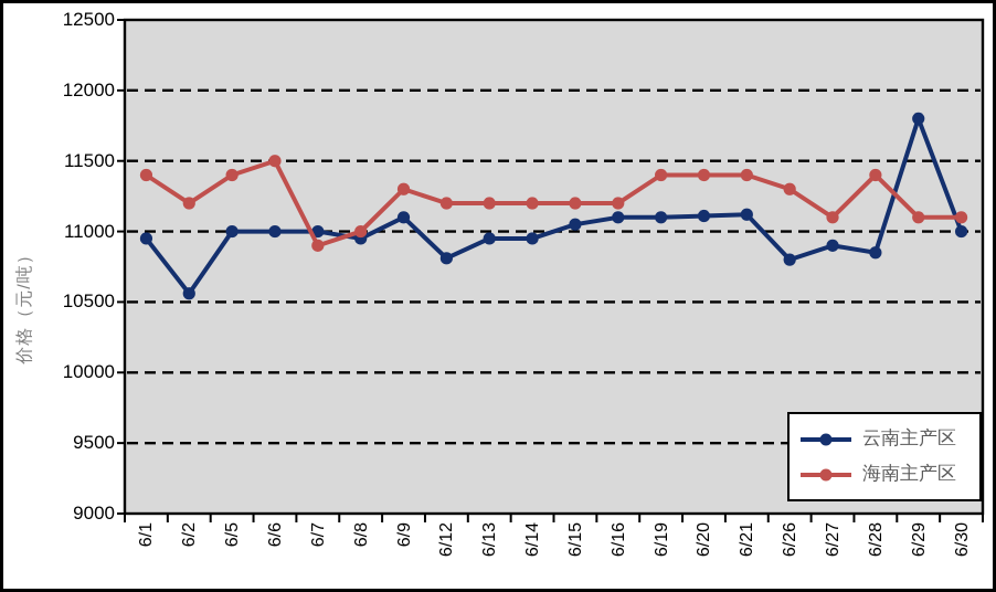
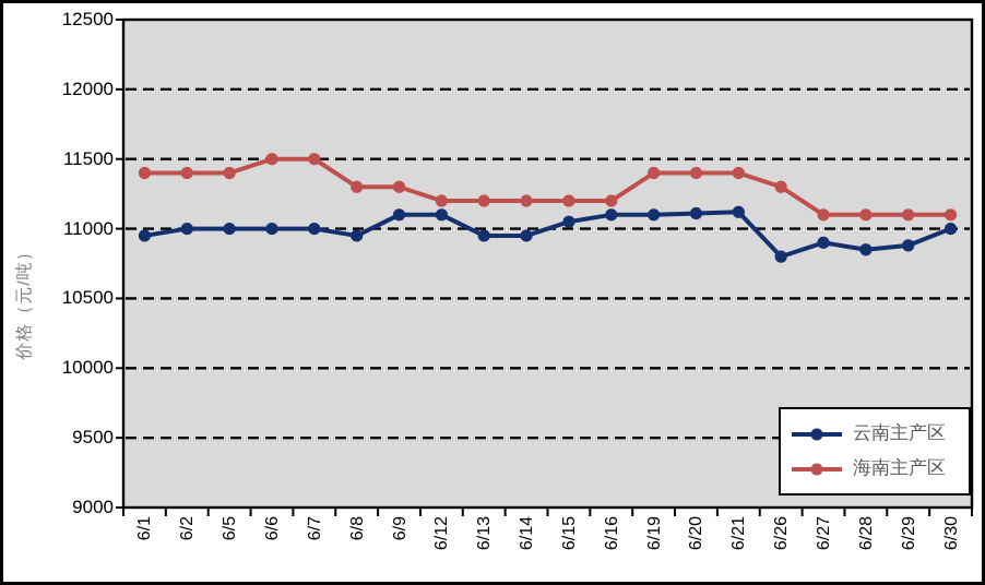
云南主产区/6/2: 10560 -> 11000
海南主产区/6/2: 11200 -> 11400
海南主产区/6/7: 10900 -> 11500
海南主产区/6/8: 11000 -> 11300
云南主产区/6/12: 10810 -> 11100
海南主产区/6/28: 11400 -> 11100
云南主产区/6/29: 11800 -> 10880
